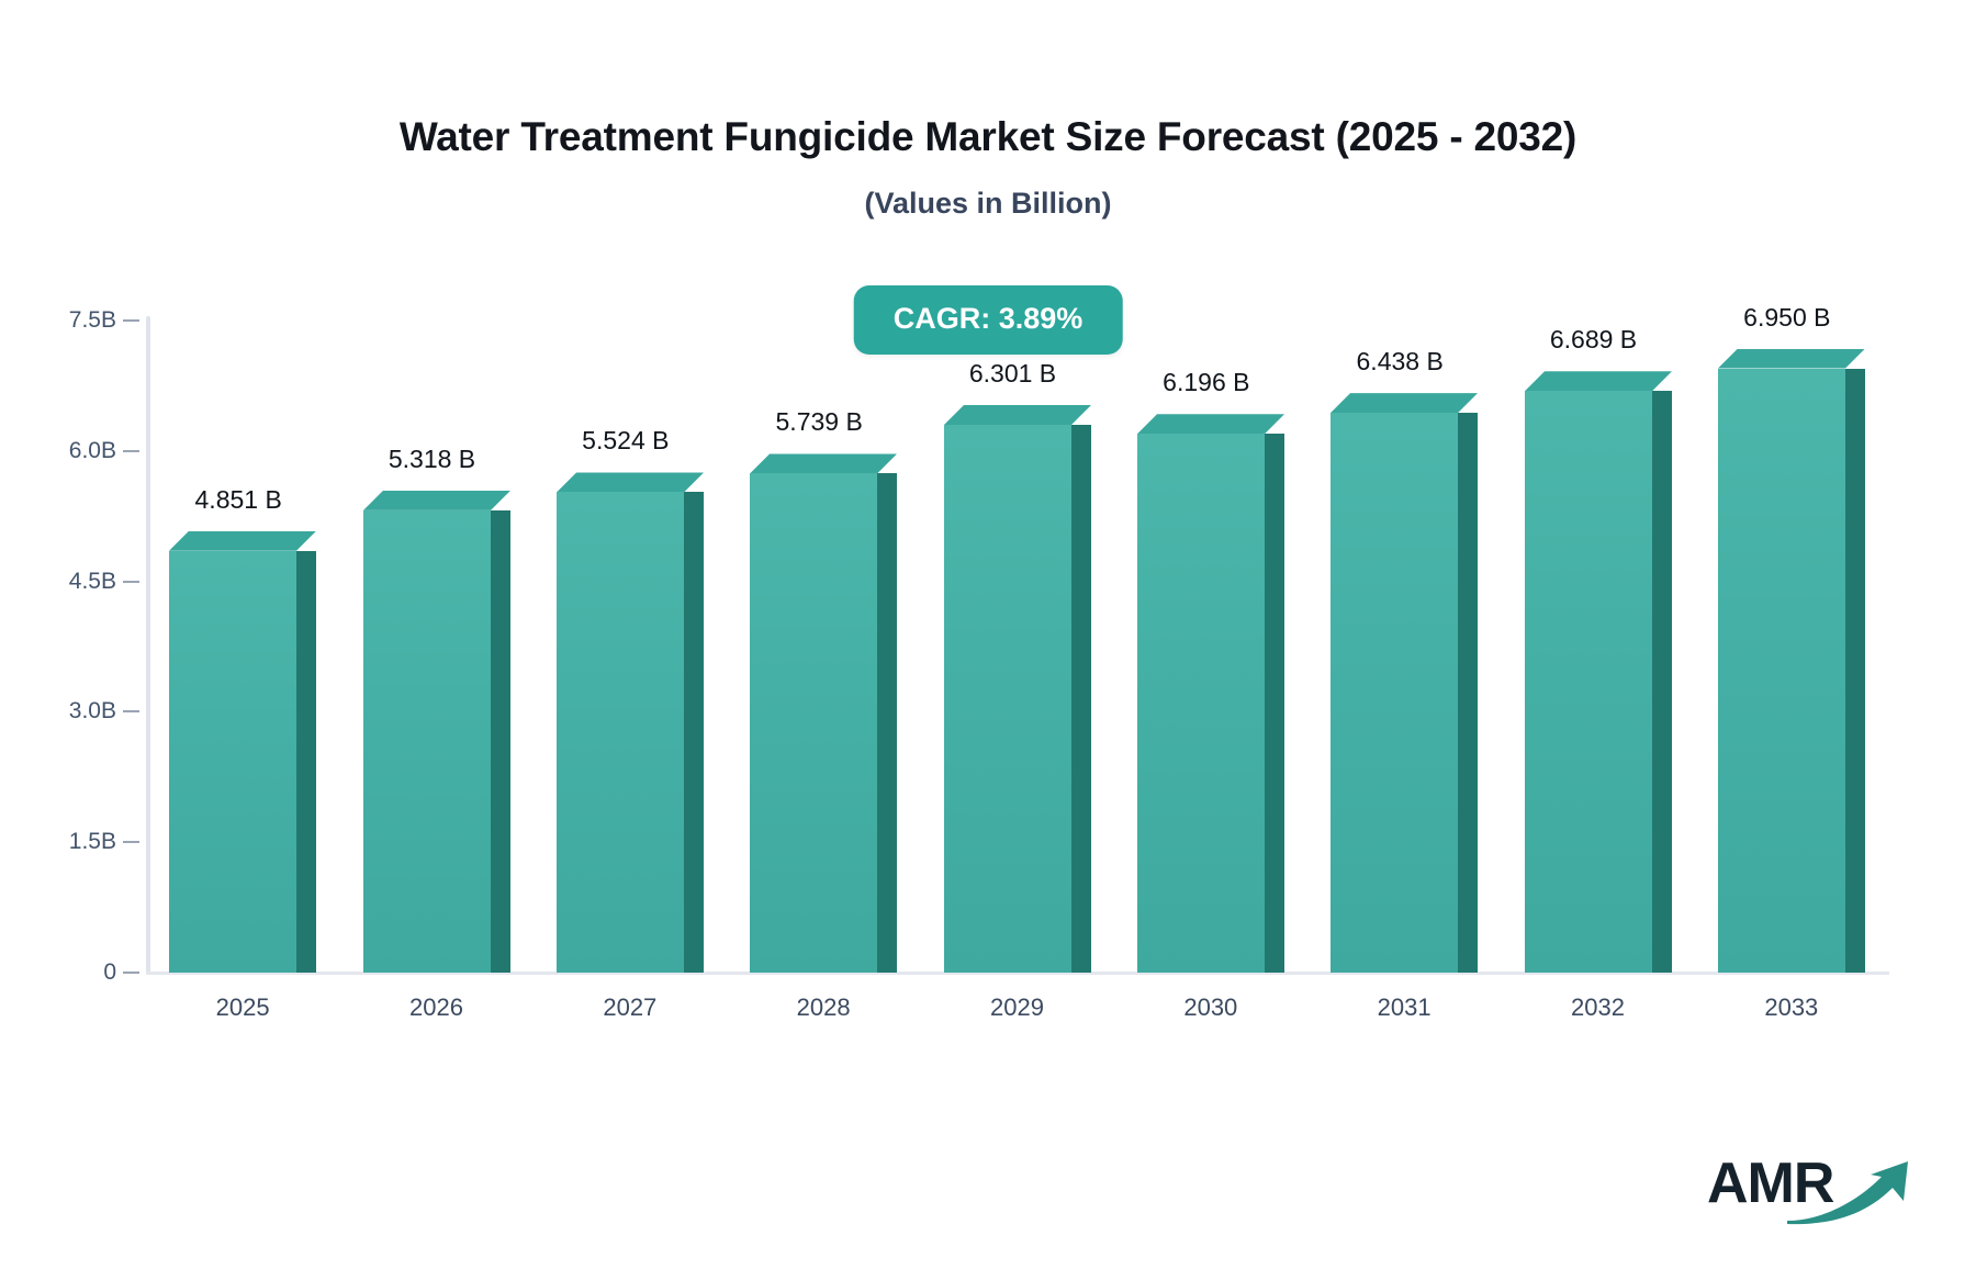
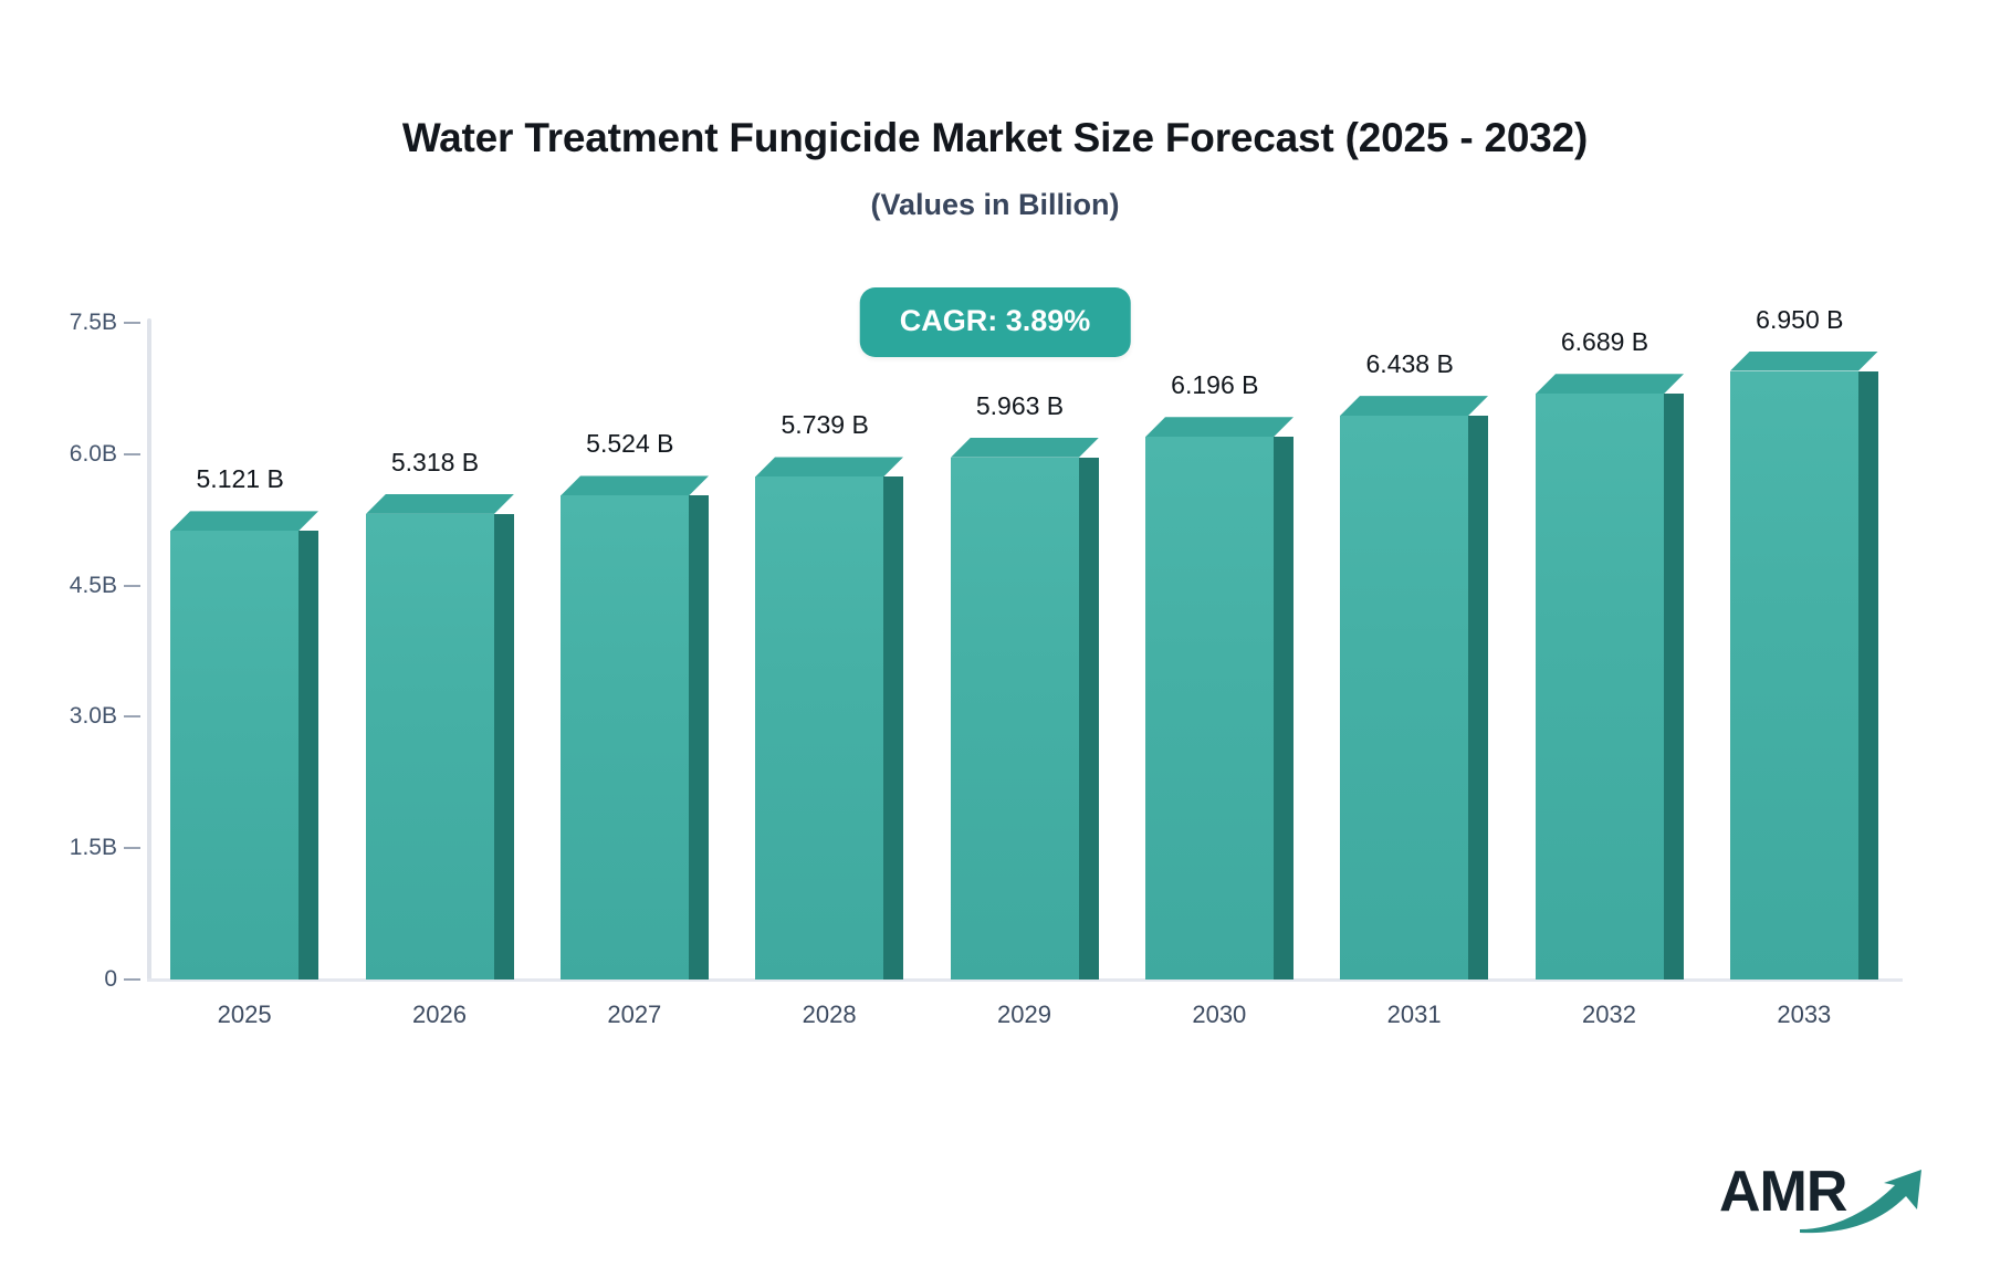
2025: 4.851 -> 5.121
2029: 6.301 -> 5.963
